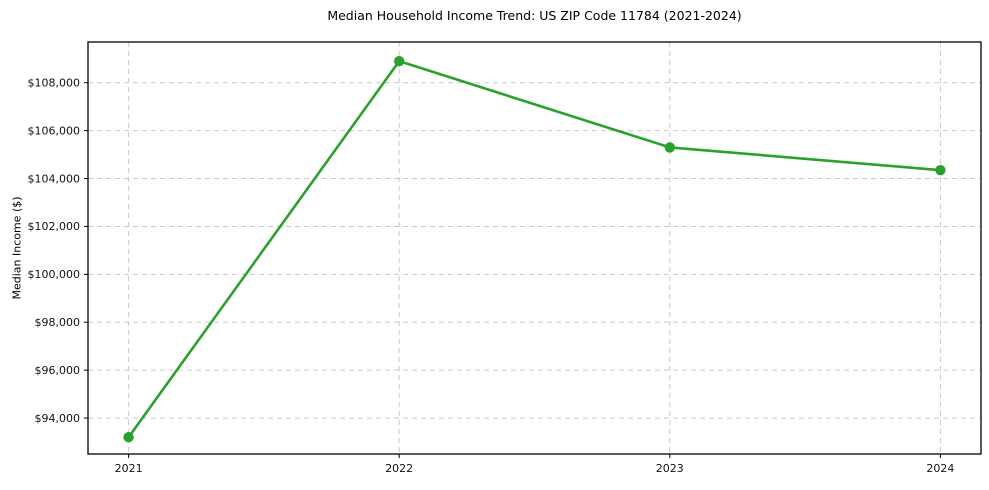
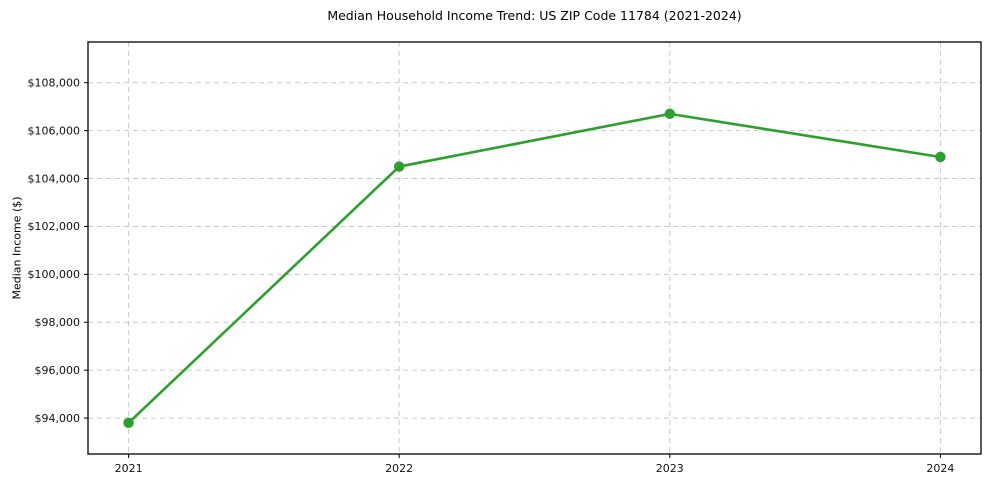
2021: $93200 -> $93800
2022: $108900 -> $104500
2023: $105300 -> $106700
2024: $104400 -> $104900
